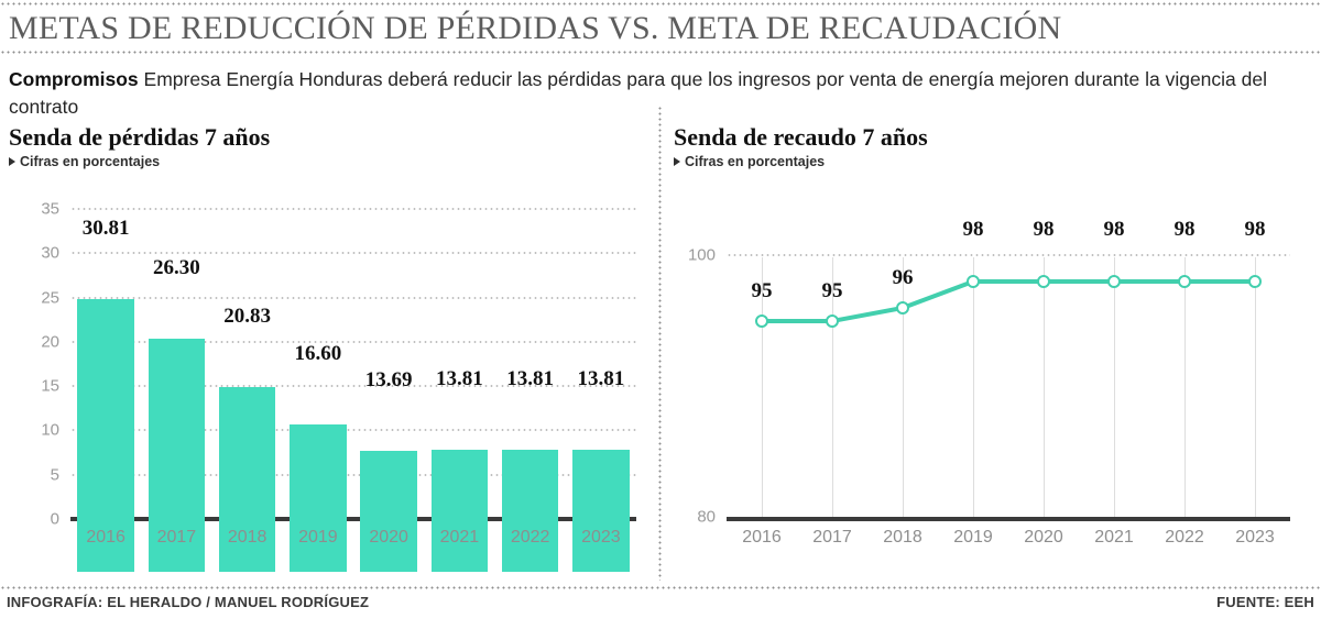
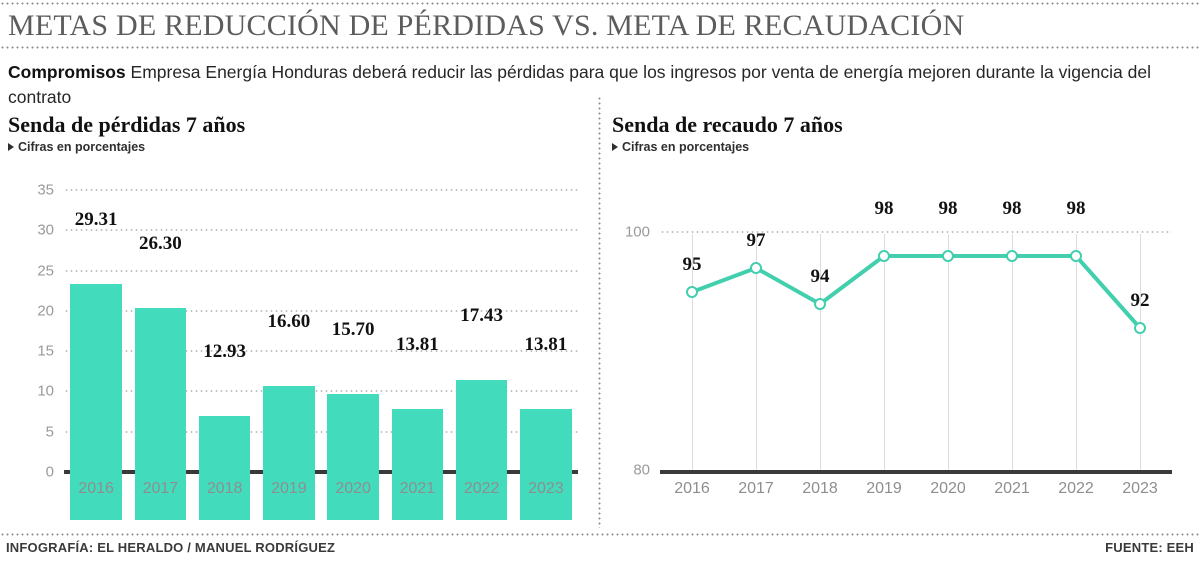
Senda de pérdidas 7 años/2016: 30.81 -> 29.31
Senda de pérdidas 7 años/2018: 20.83 -> 12.93
Senda de pérdidas 7 años/2020: 13.69 -> 15.70
Senda de pérdidas 7 años/2022: 13.81 -> 17.43
Senda de recaudo 7 años/2017: 95 -> 97
Senda de recaudo 7 años/2018: 96 -> 94
Senda de recaudo 7 años/2023: 98 -> 92
